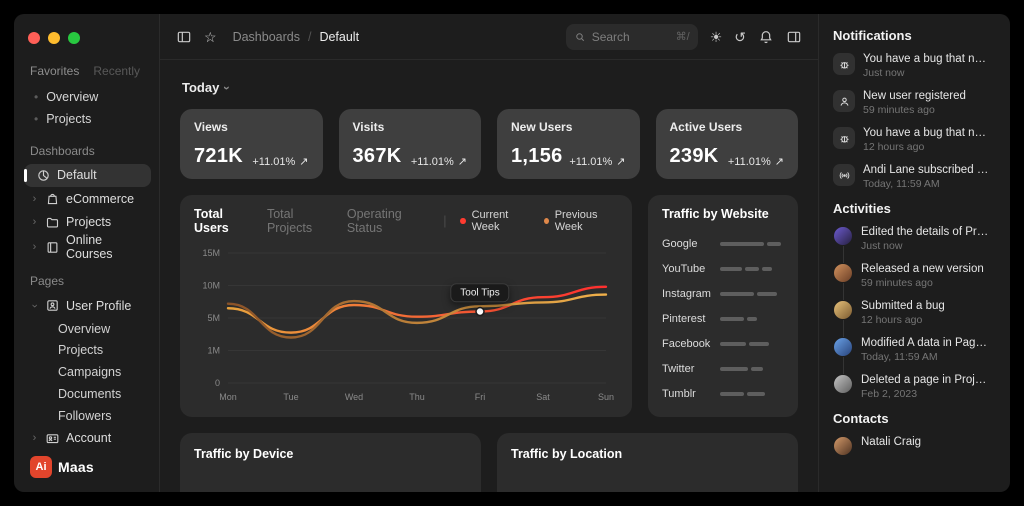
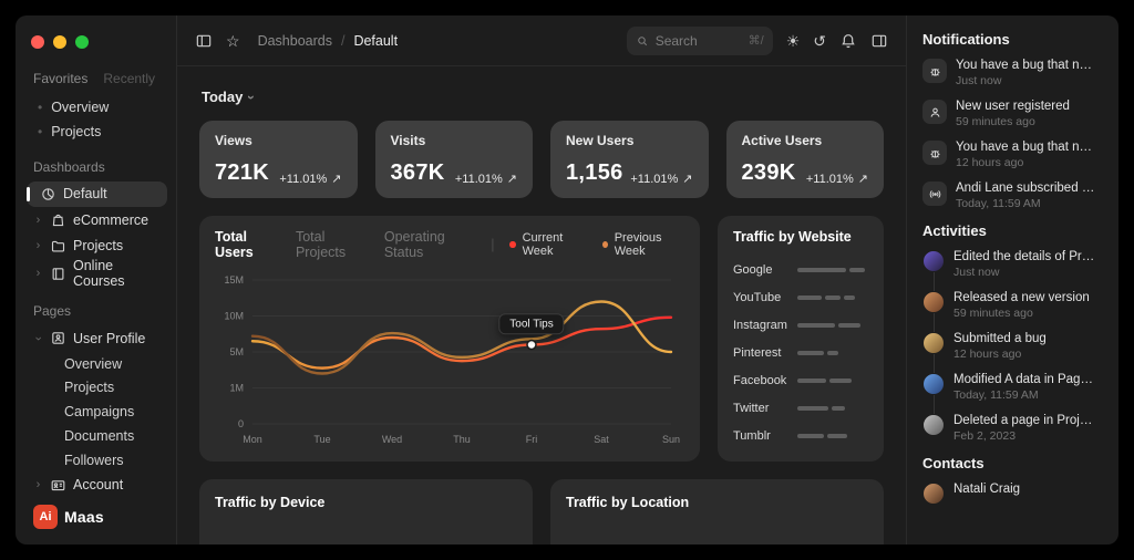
Current Week/Thu: 5M -> 4M
Previous Week/Sat: 7M -> 12M
Previous Week/Sun: 9M -> 5M
